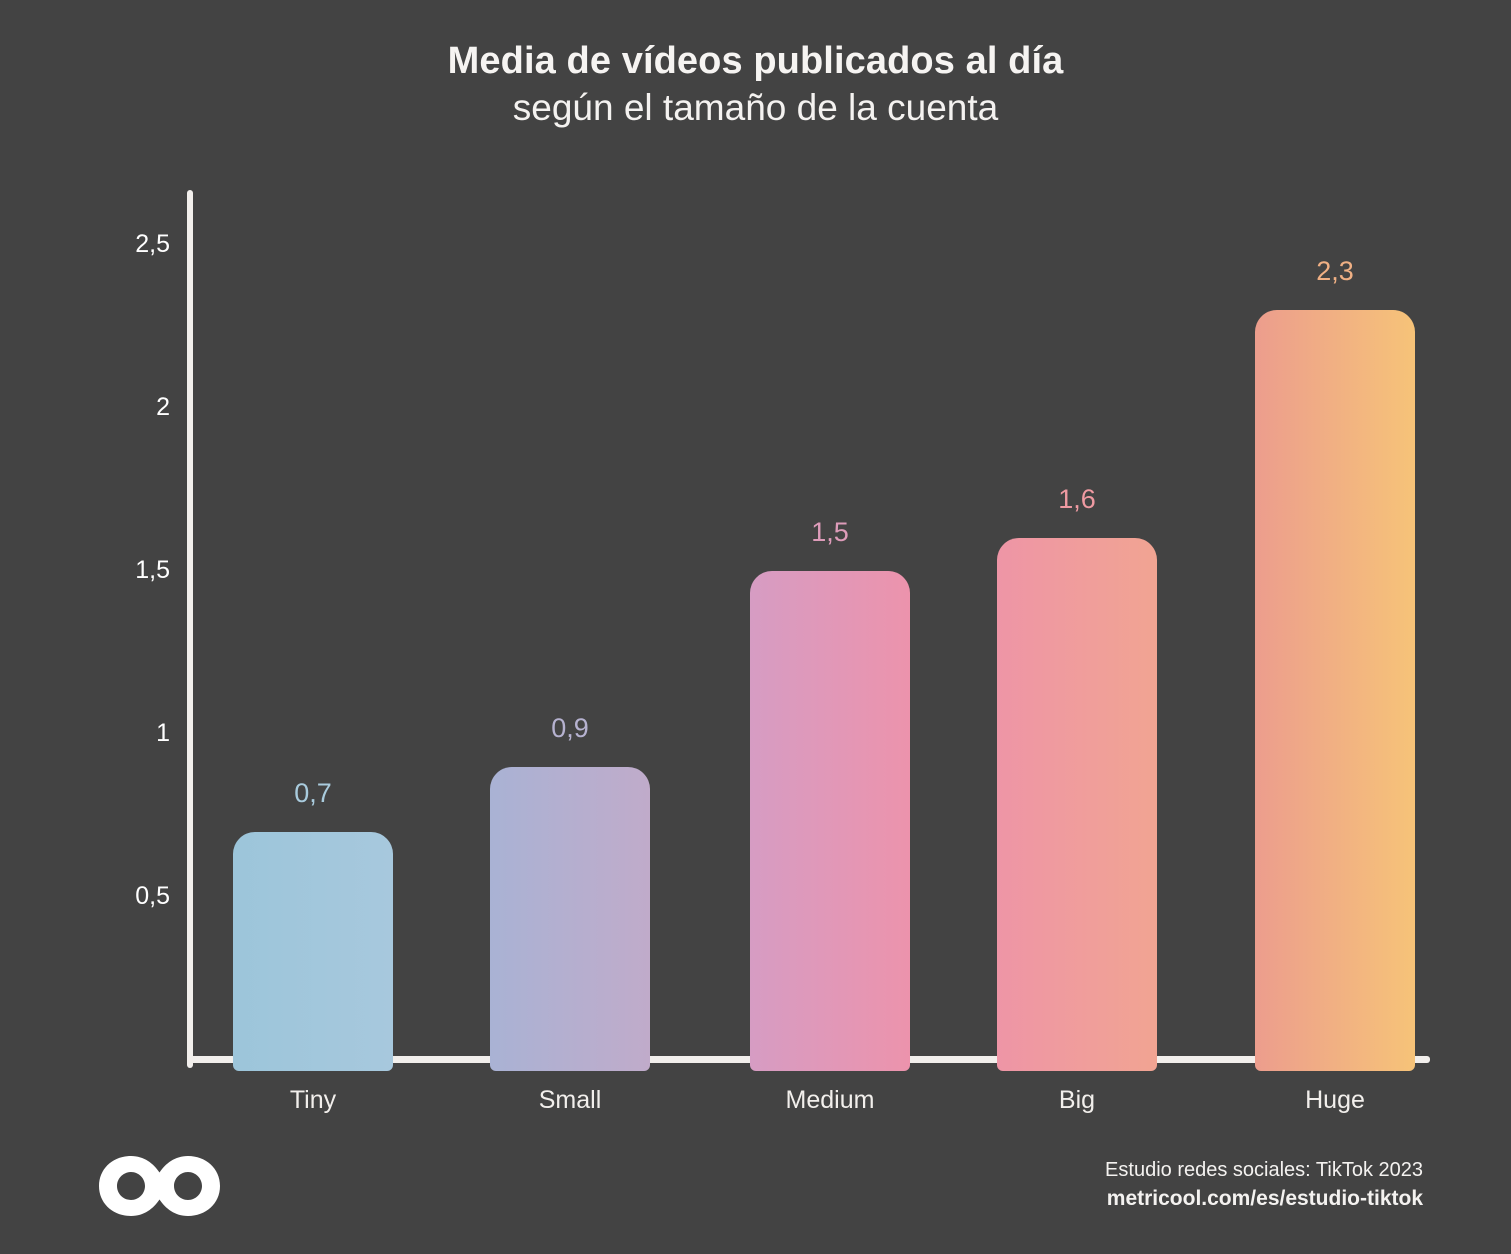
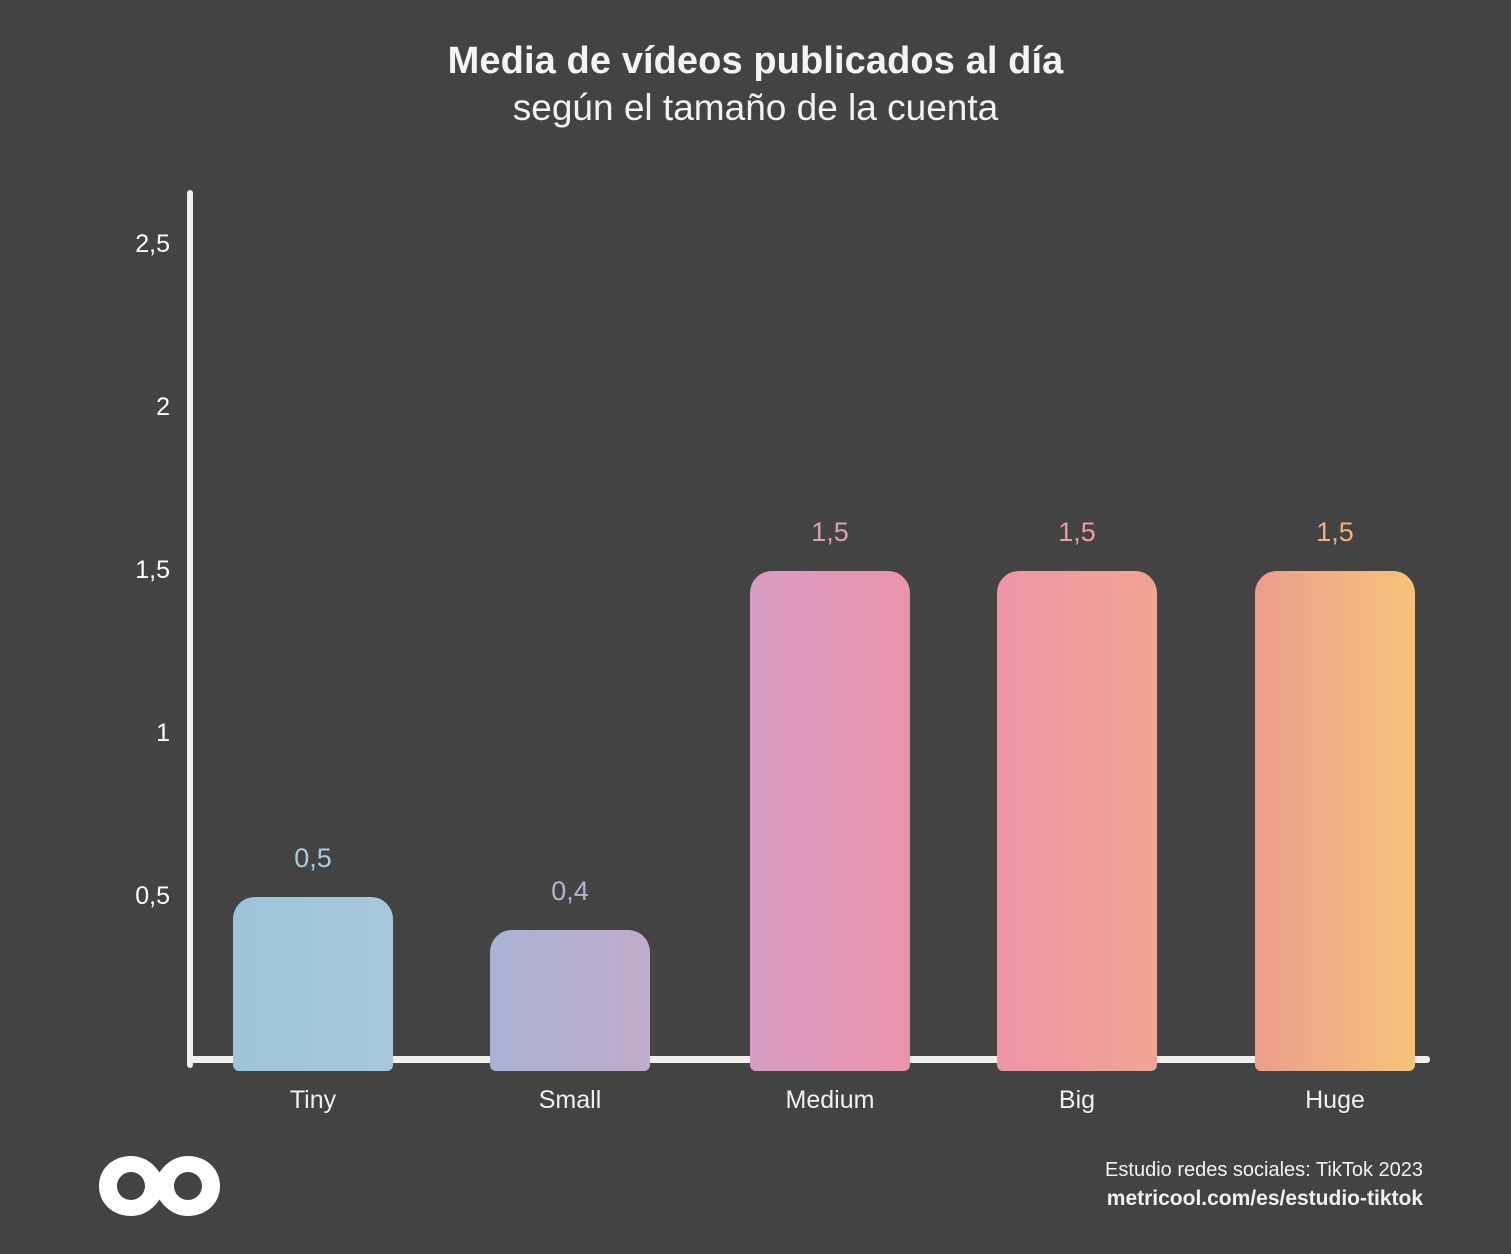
Tiny: 0,7 -> 0,5
Small: 0,9 -> 0,4
Big: 1,6 -> 1,5
Huge: 2,3 -> 1,5
